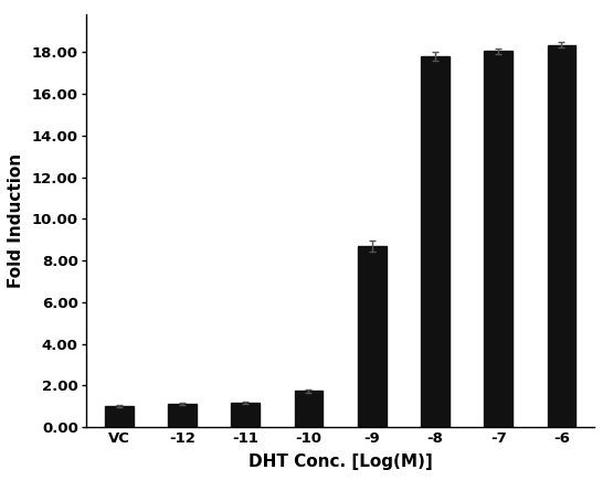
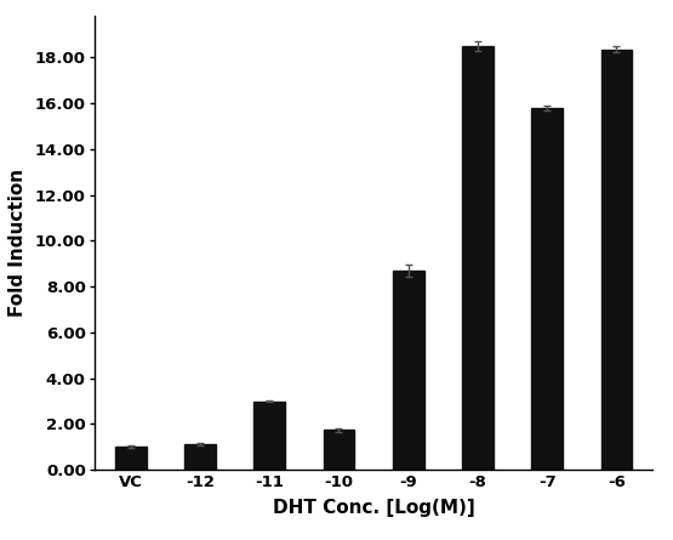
-11: 1.1 -> 3.0
-8: 17.8 -> 18.5
-7: 18.1 -> 15.8
